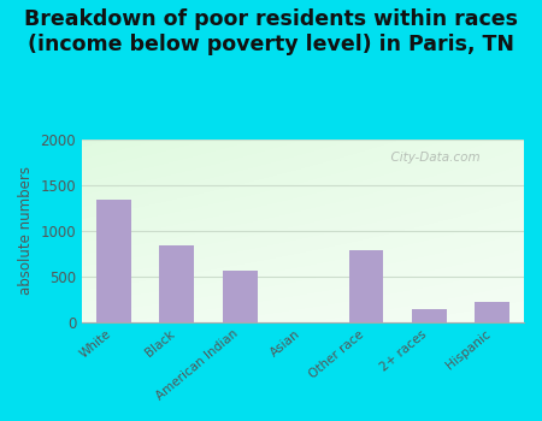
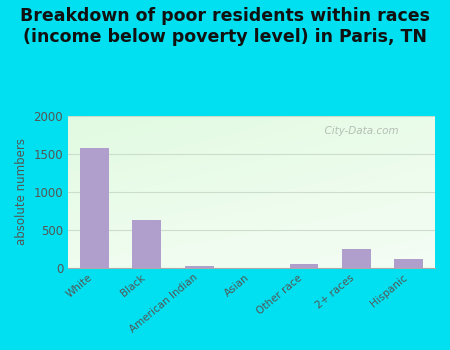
White: 1340 -> 1580
Black: 840 -> 630
American Indian: 560 -> 20
Other race: 780 -> 60
2+ races: 140 -> 240
Hispanic: 220 -> 120
